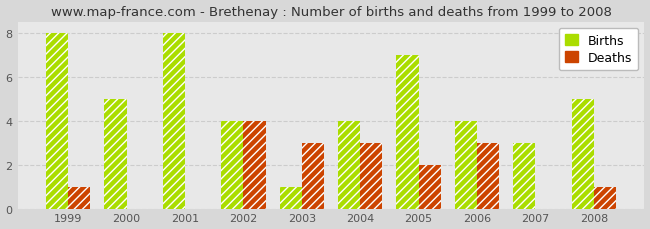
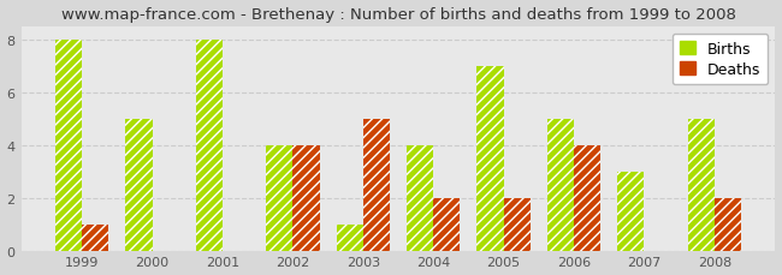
Deaths/2003: 3 -> 5
Deaths/2004: 3 -> 2
Births/2006: 4 -> 5
Deaths/2006: 3 -> 4
Deaths/2008: 1 -> 2
